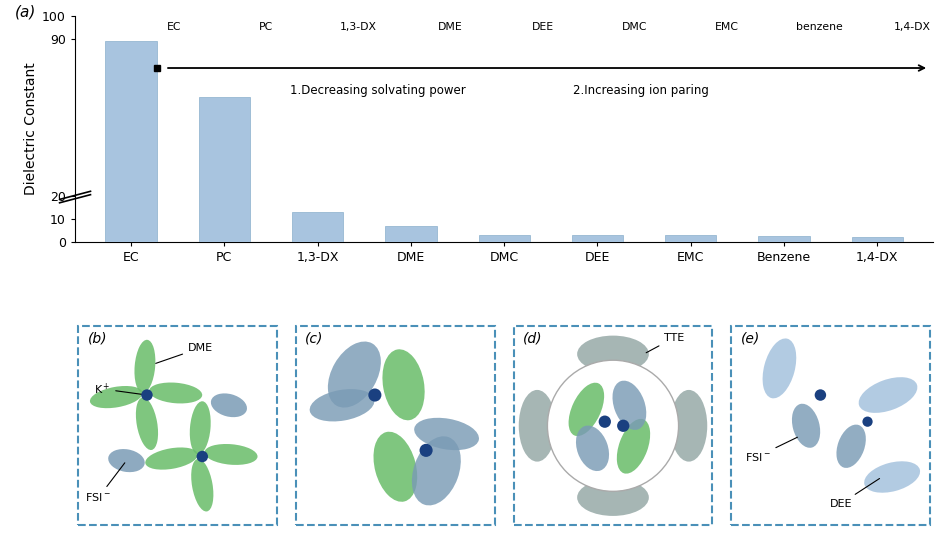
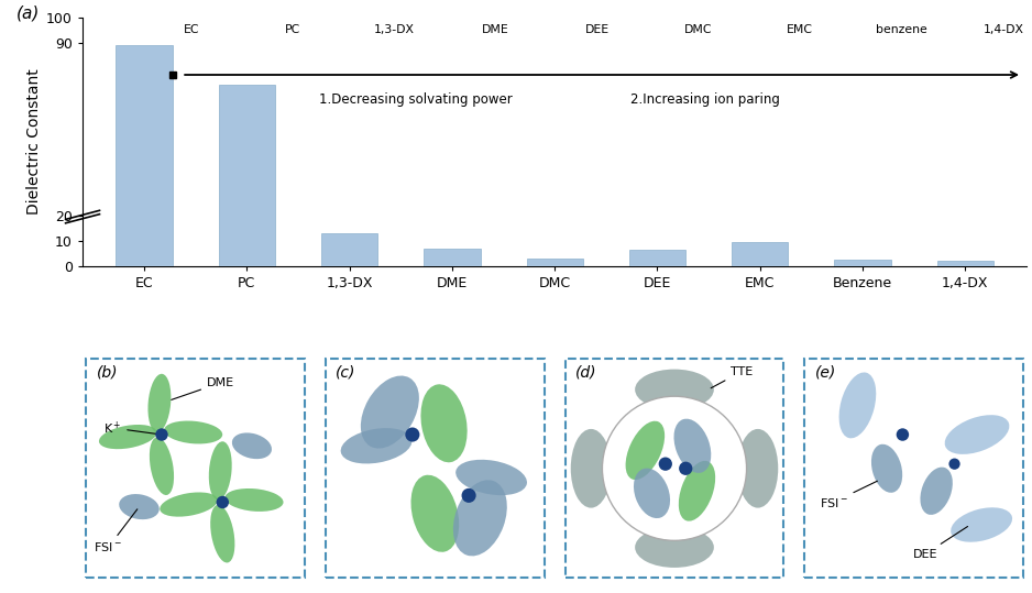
PC: 64.0 -> 73.0
DEE: 2.8 -> 6.5
EMC: 2.8 -> 9.5
